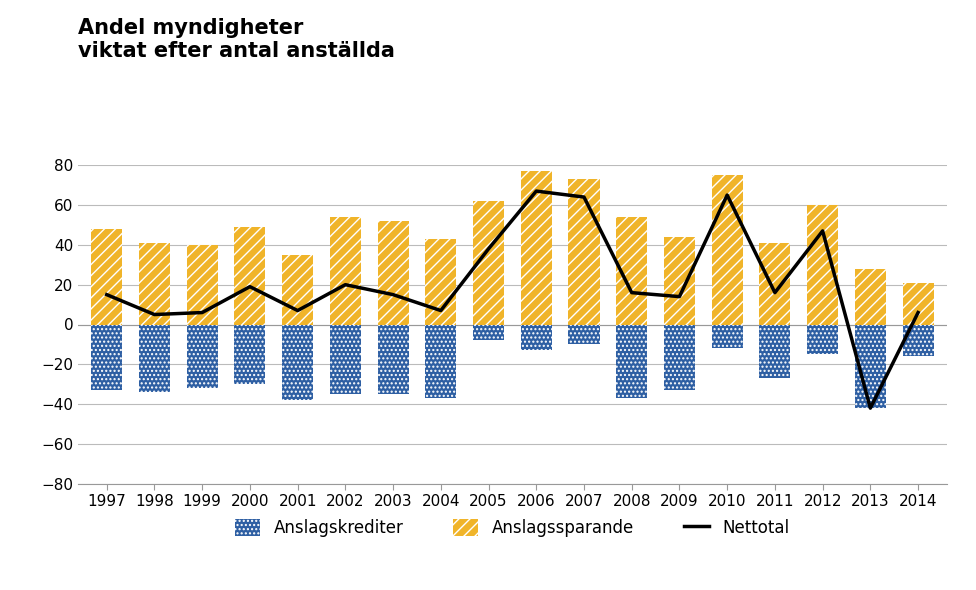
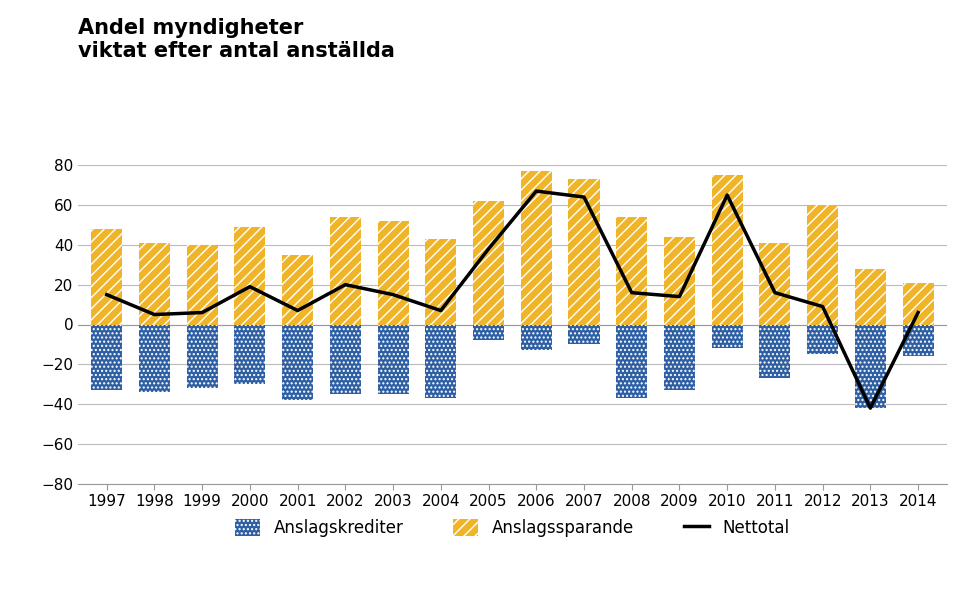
Nettotal/2012: 47 -> 9
